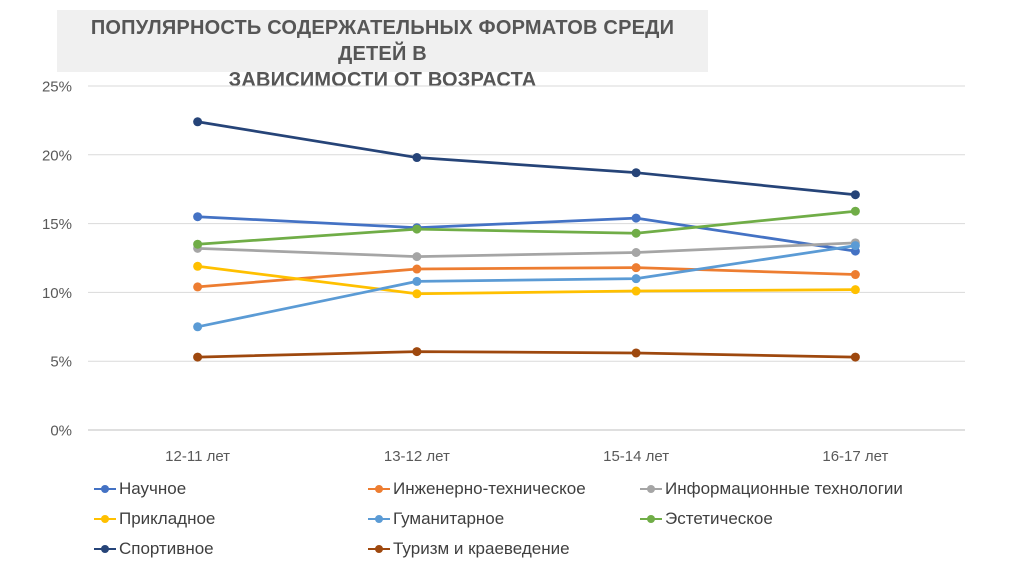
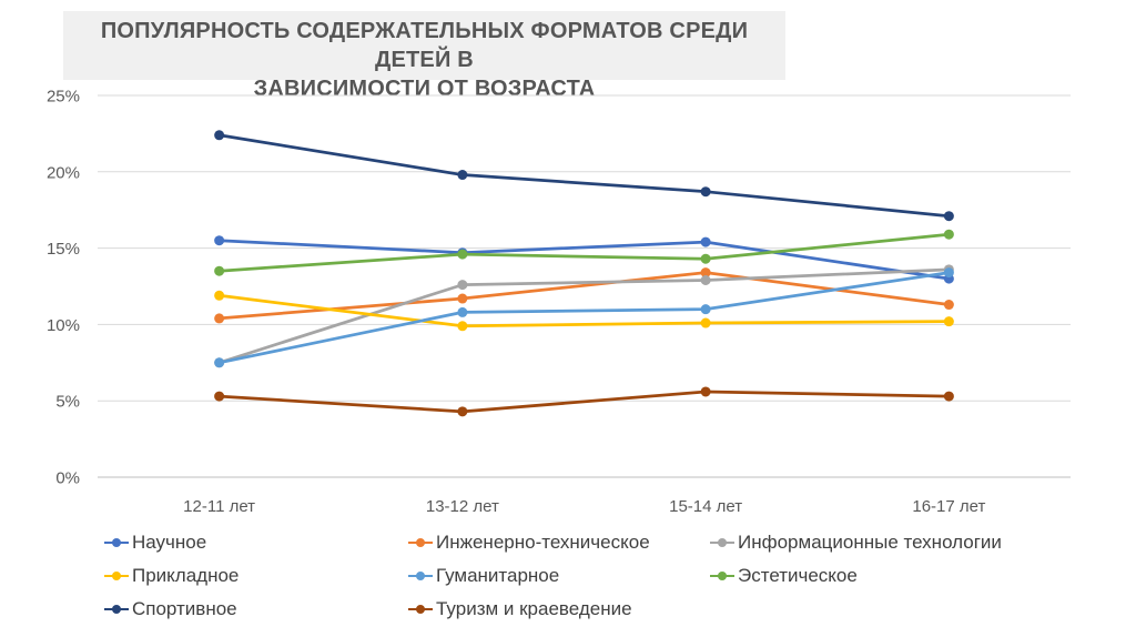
Информационные технологии/12-11 лет: 13.2% -> 7.5%
Туризм и краеведение/13-12 лет: 5.7% -> 4.3%
Инженерно-техническое/15-14 лет: 11.8% -> 13.4%
